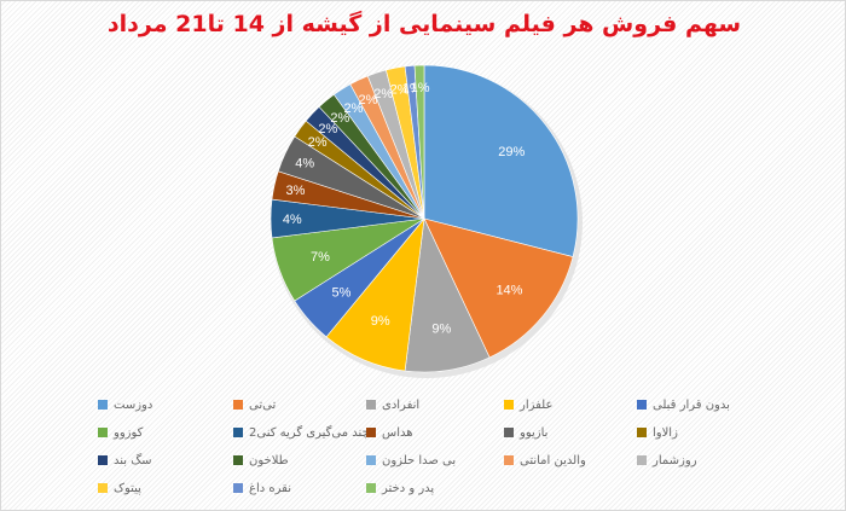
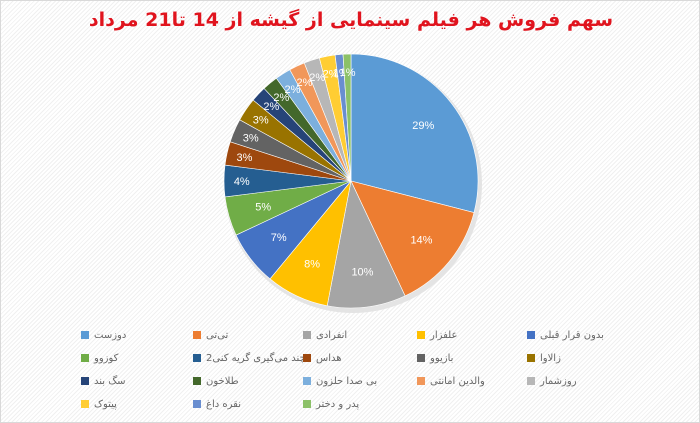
انفرادی: 9% -> 10%
علفزار: 9% -> 8%
بدون قرار قبلی: 5% -> 7%
کوزوو: 7% -> 5%
بازیوو: 4% -> 3%
زالاوا: 2% -> 3%
